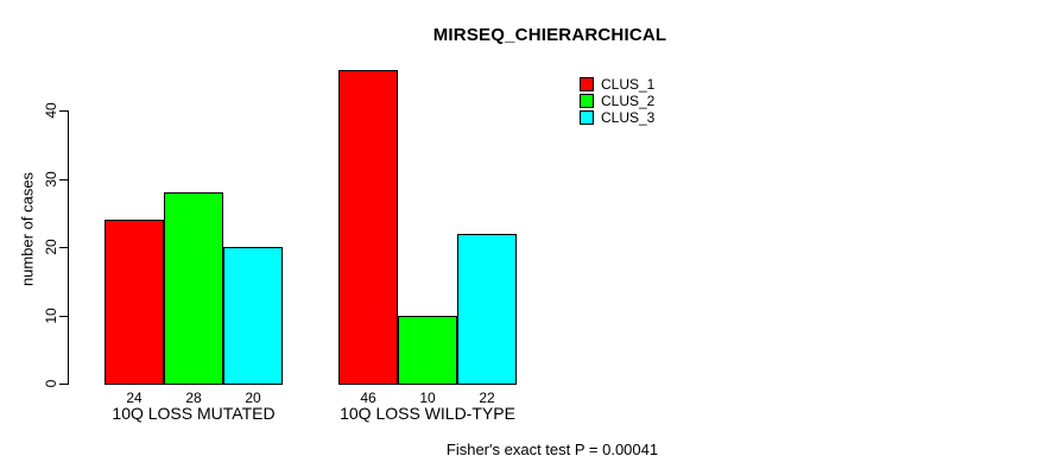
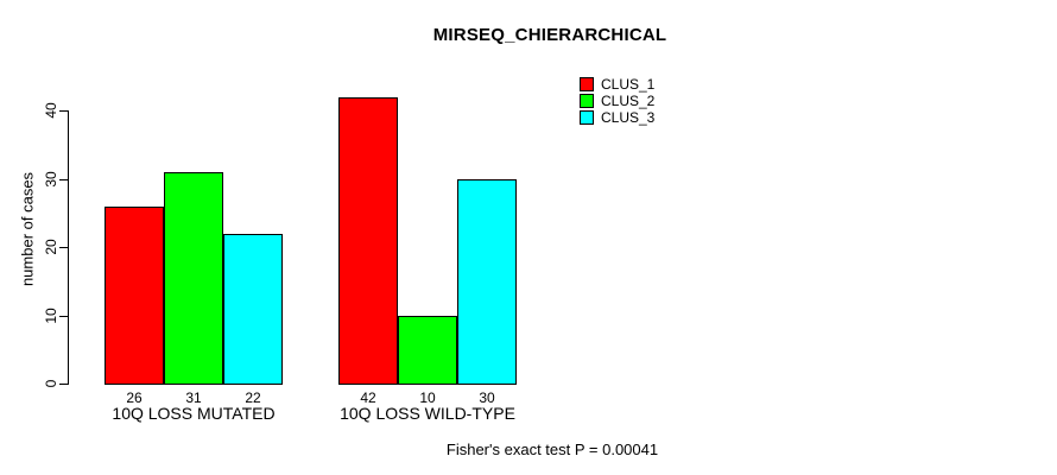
CLUS_1/10Q LOSS MUTATED: 24 -> 26
CLUS_2/10Q LOSS MUTATED: 28 -> 31
CLUS_3/10Q LOSS MUTATED: 20 -> 22
CLUS_1/10Q LOSS WILD-TYPE: 46 -> 42
CLUS_3/10Q LOSS WILD-TYPE: 22 -> 30
